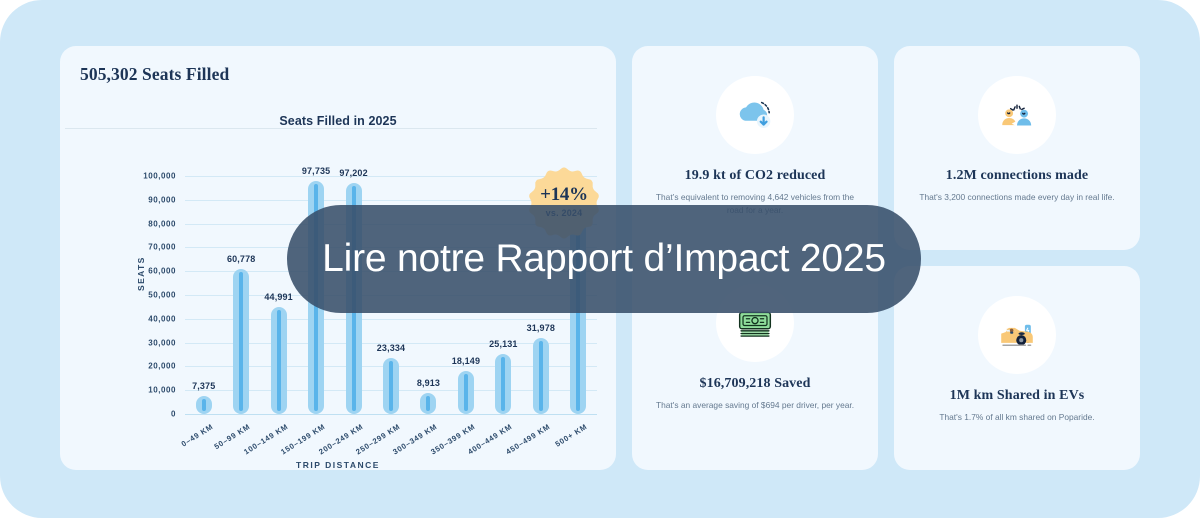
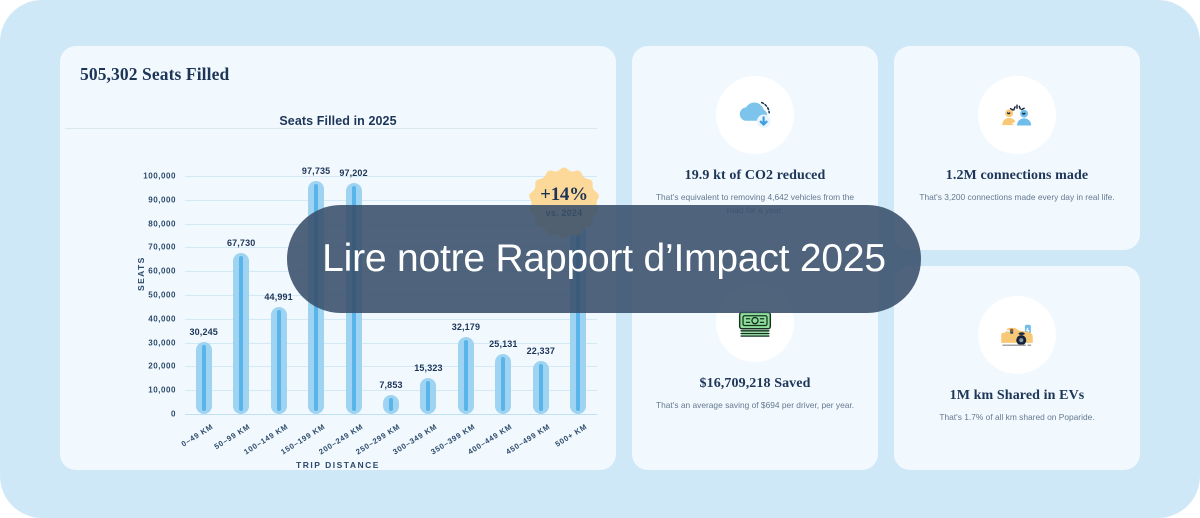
0–49 KM: 7,375 -> 30,245
50–99 KM: 60,778 -> 67,730
250–299 KM: 23,334 -> 7,853
300–349 KM: 8,913 -> 15,323
350–399 KM: 18,149 -> 32,179
450–499 KM: 31,978 -> 22,337
